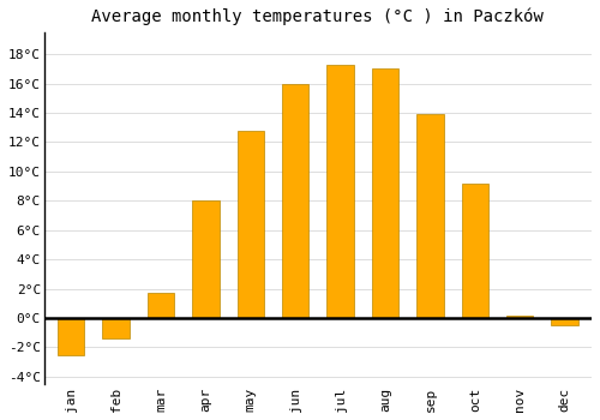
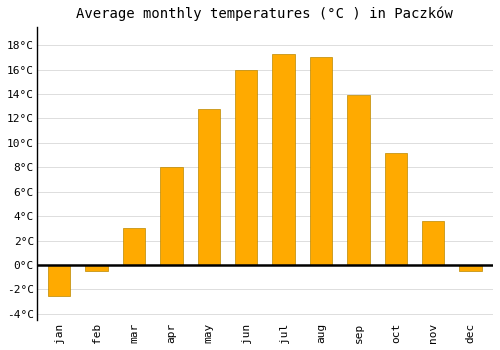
feb: -1.4°C -> -0.5°C
mar: 1.7°C -> 3.0°C
nov: 0.2°C -> 3.6°C
